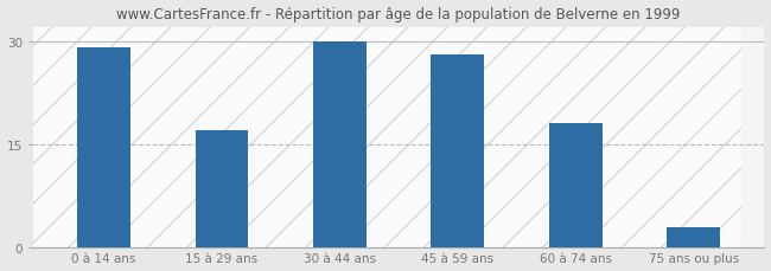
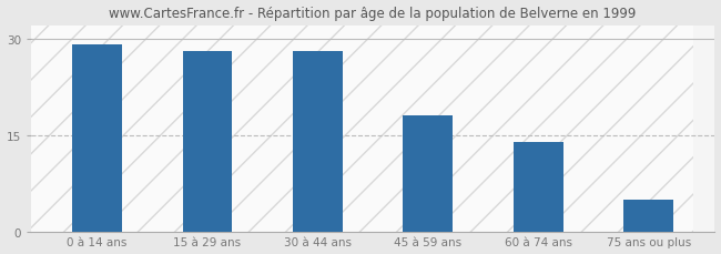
15 à 29 ans: 17 -> 28
30 à 44 ans: 30 -> 28
45 à 59 ans: 28 -> 18
60 à 74 ans: 18 -> 14
75 ans ou plus: 3 -> 5
